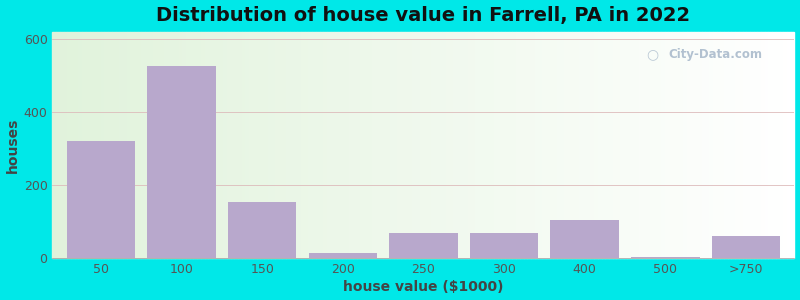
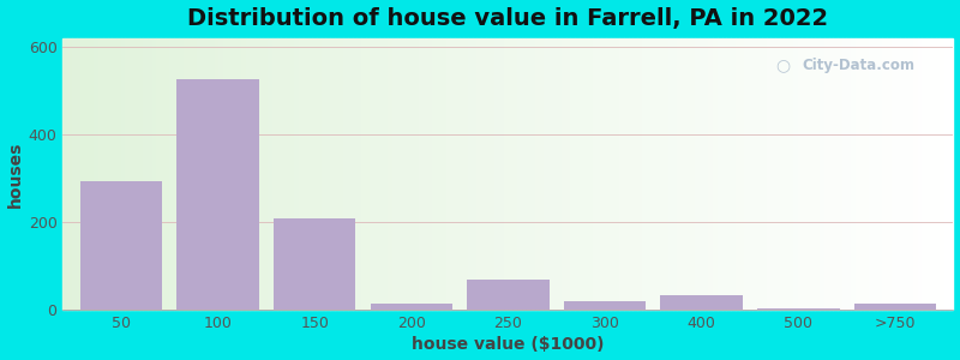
50: 320 -> 295
150: 155 -> 210
300: 70 -> 20
400: 105 -> 35
>750: 60 -> 15
